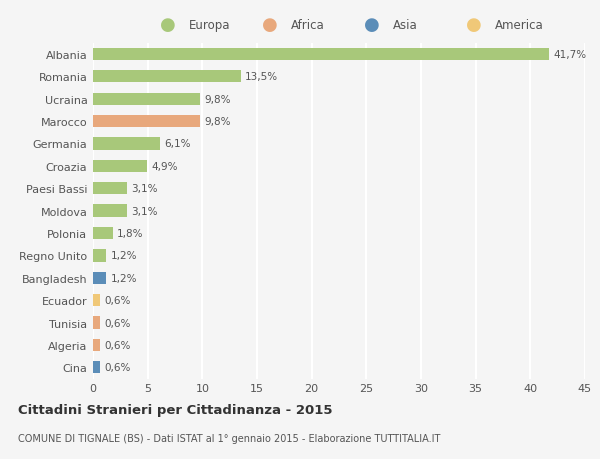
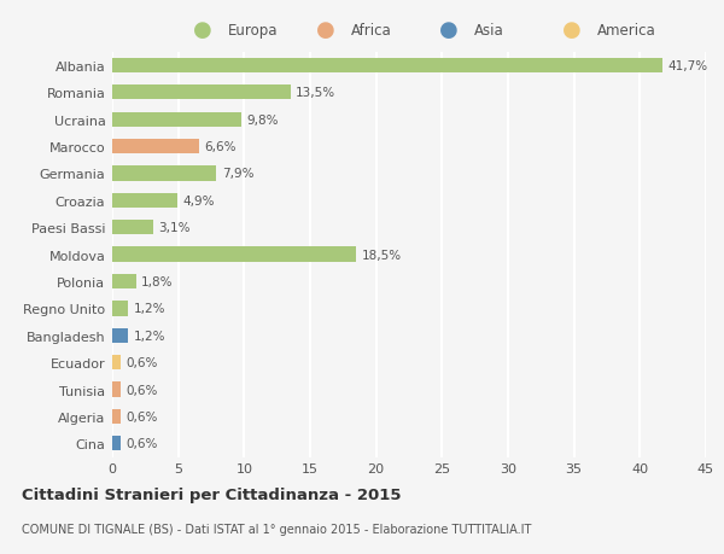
Marocco: 9,8% -> 6,6%
Germania: 6,1% -> 7,9%
Moldova: 3,1% -> 18,5%
